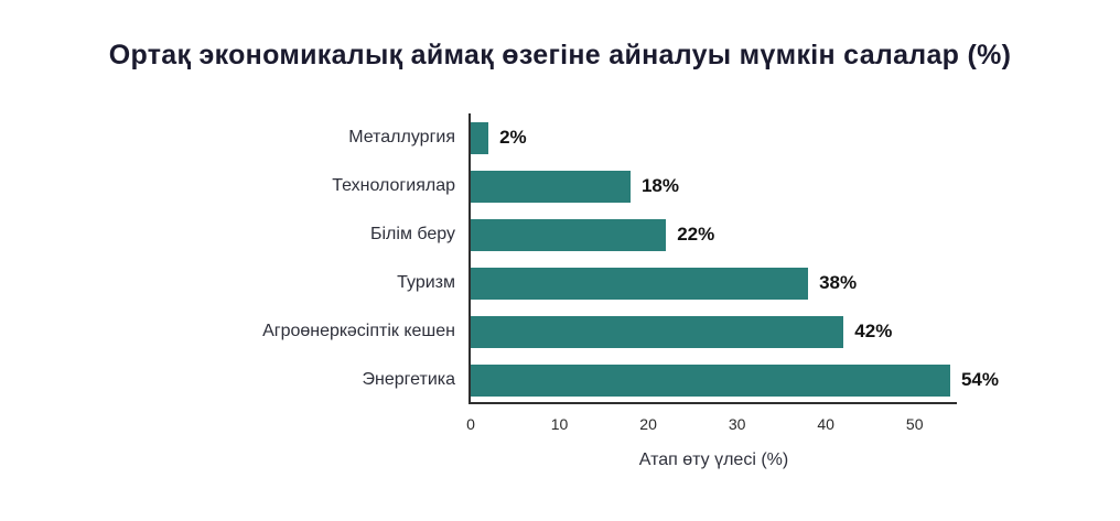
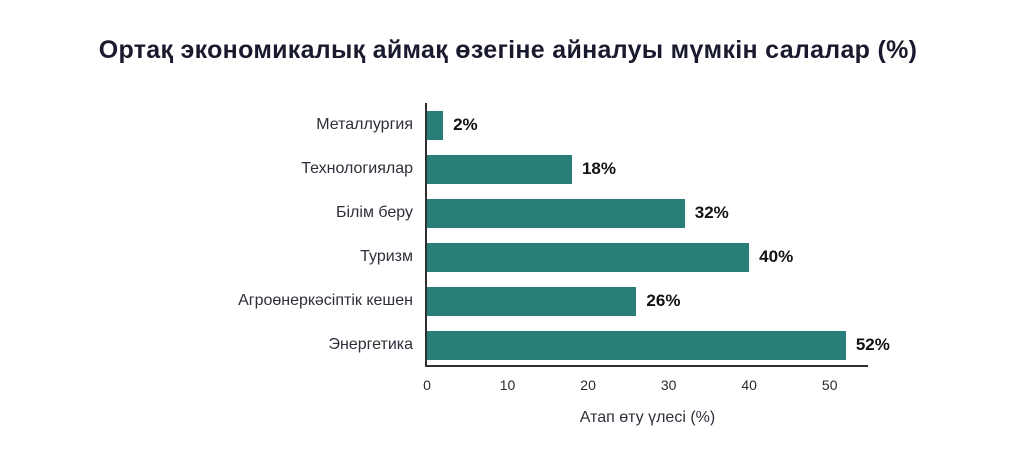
Білім беру: 22% -> 32%
Туризм: 38% -> 40%
Агроөнеркәсіптік кешен: 42% -> 26%
Энергетика: 54% -> 52%
